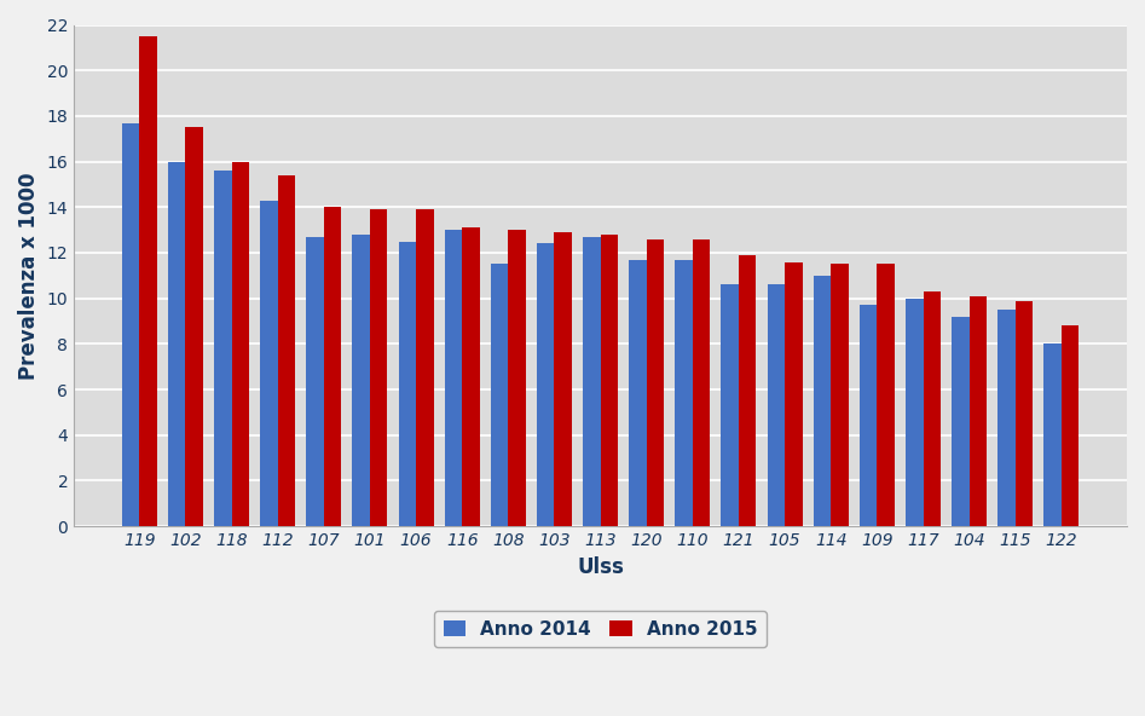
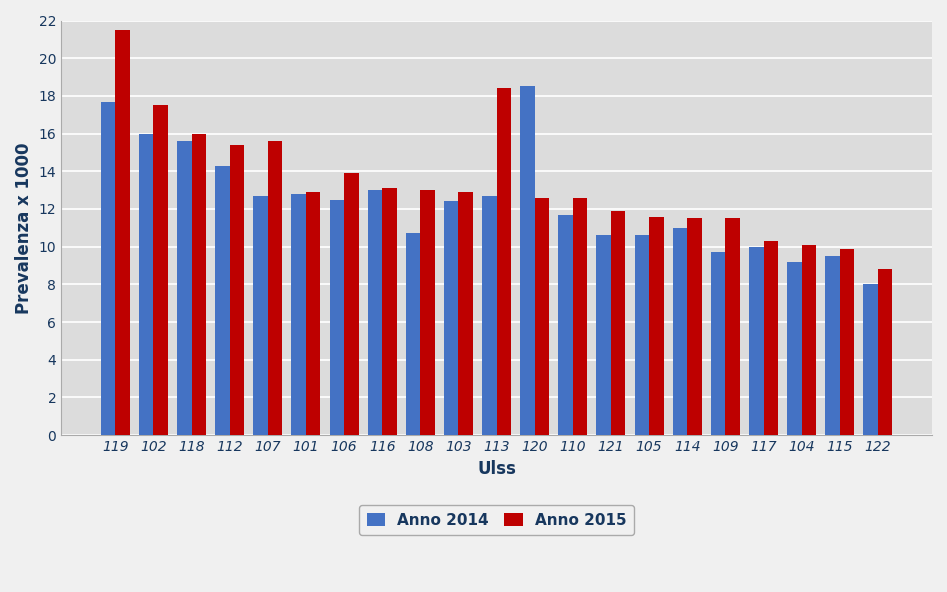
Anno 2015/107: 14.0 -> 15.6
Anno 2015/101: 13.9 -> 12.9
Anno 2014/108: 11.5 -> 10.7
Anno 2015/113: 12.8 -> 18.4
Anno 2014/120: 11.7 -> 18.5
